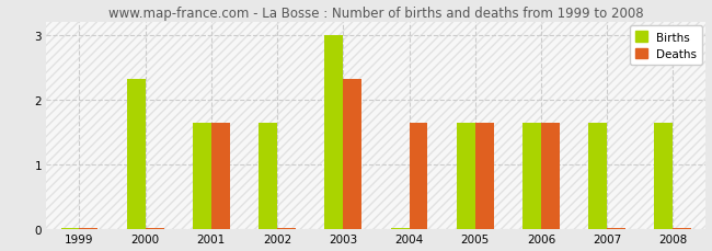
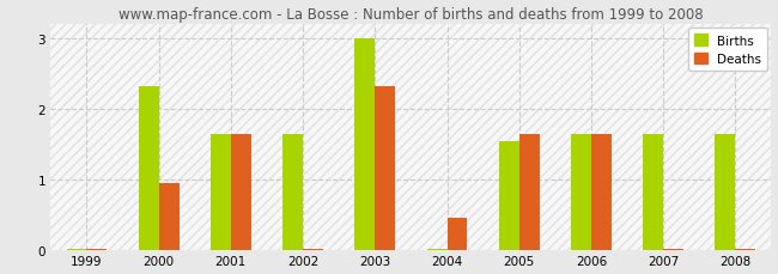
Deaths/2000: 0.02 -> 0.96
Deaths/2004: 1.65 -> 0.46
Births/2005: 1.65 -> 1.54
